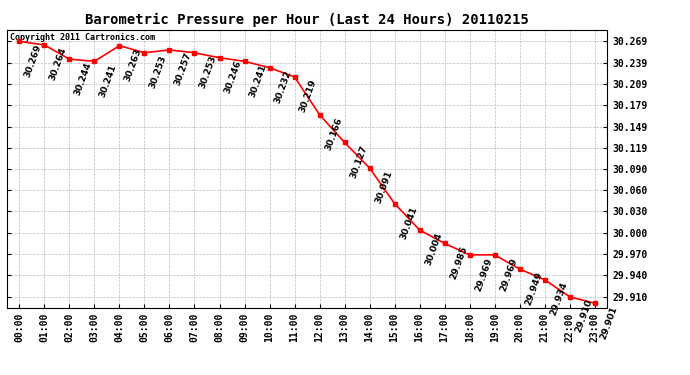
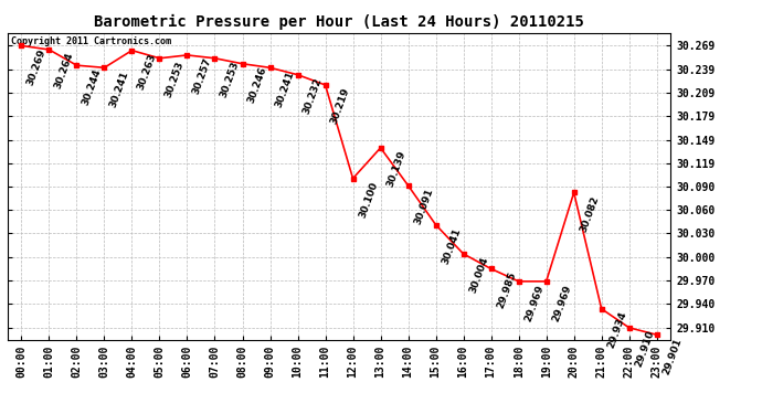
12:00: 30.166 -> 30.100
13:00: 30.127 -> 30.139
20:00: 29.949 -> 30.082
